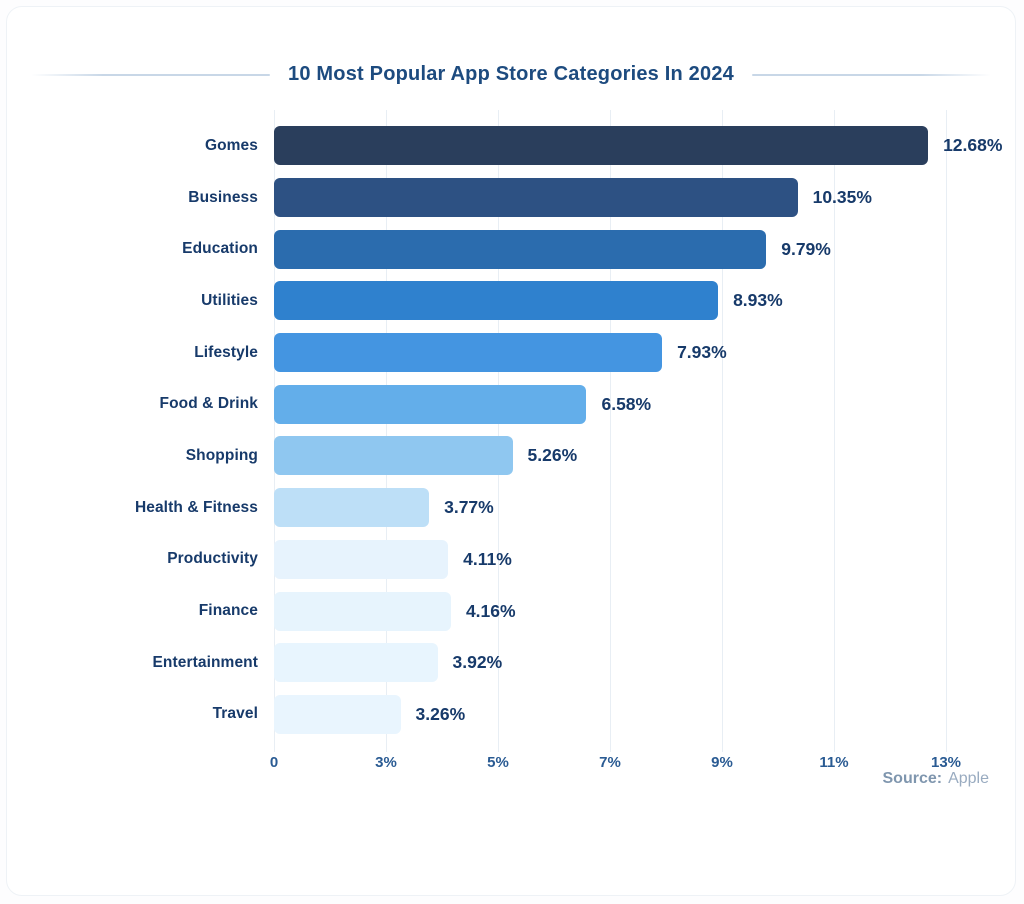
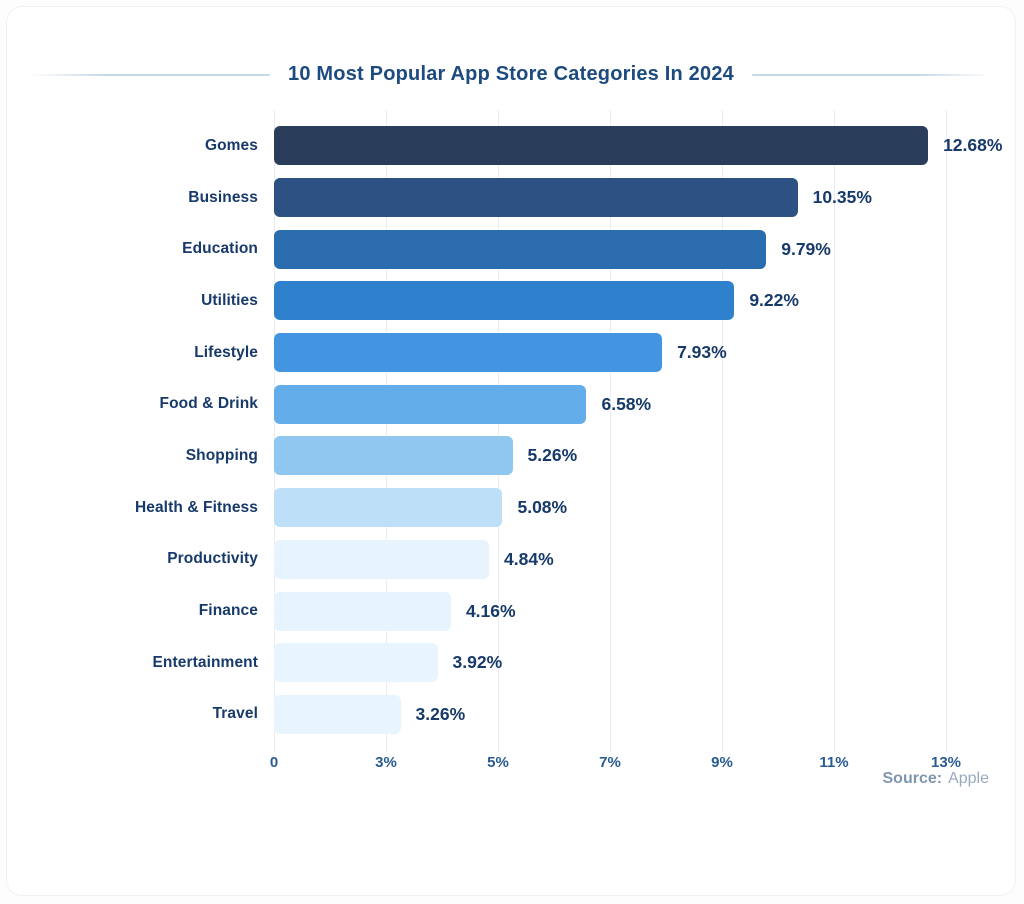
Utilities: 8.93% -> 9.22%
Health & Fitness: 3.77% -> 5.08%
Productivity: 4.11% -> 4.84%
